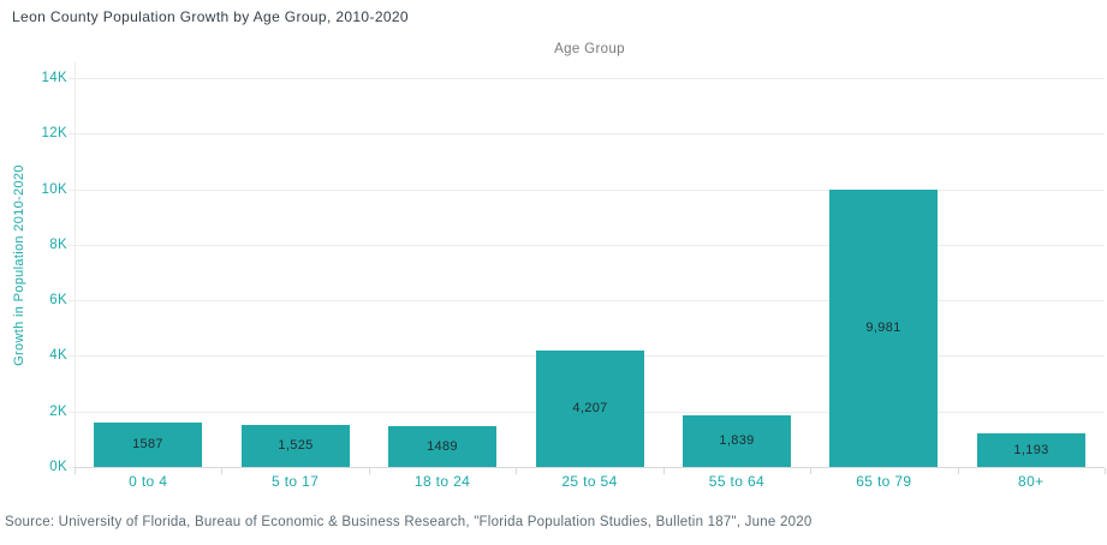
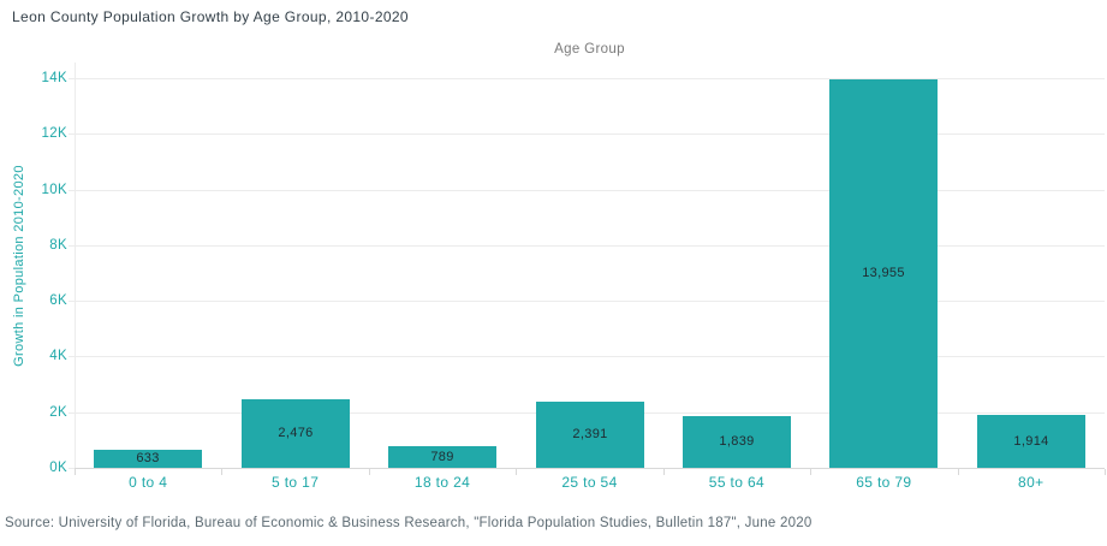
0 to 4: 1587 -> 633
5 to 17: 1,525 -> 2,476
18 to 24: 1489 -> 789
25 to 54: 4,207 -> 2,391
65 to 79: 9,981 -> 13,955
80+: 1,193 -> 1,914
